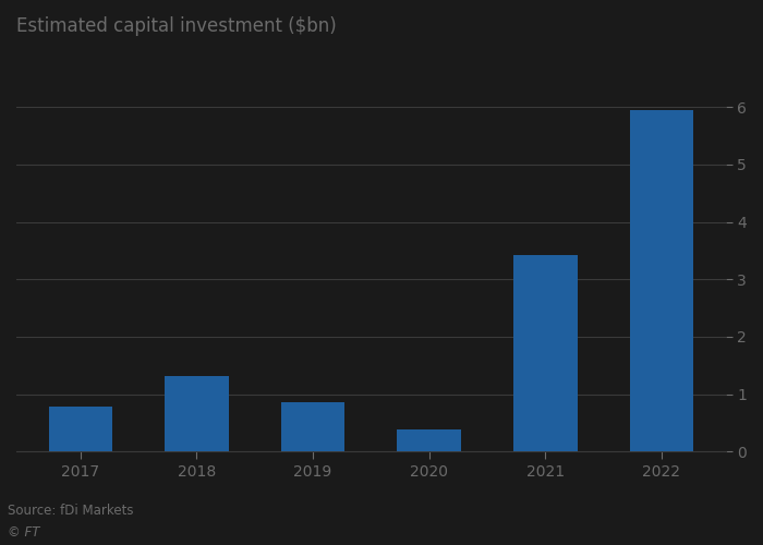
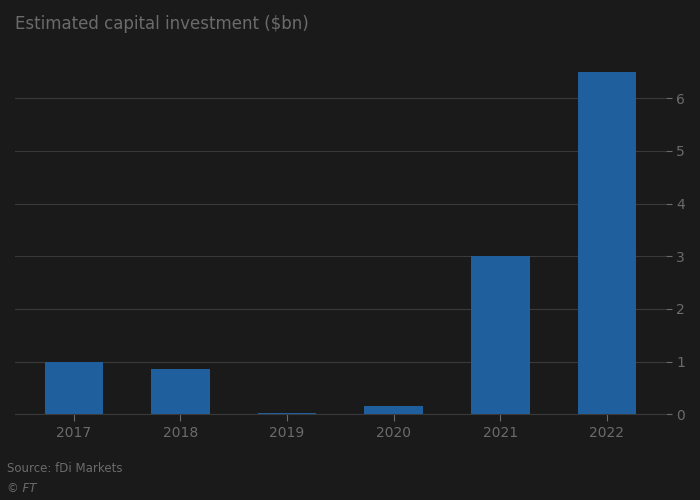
2017: 0.78 -> 1.00
2018: 1.32 -> 0.85
2019: 0.86 -> 0.02
2020: 0.38 -> 0.15
2021: 3.42 -> 3.00
2022: 5.94 -> 6.50
